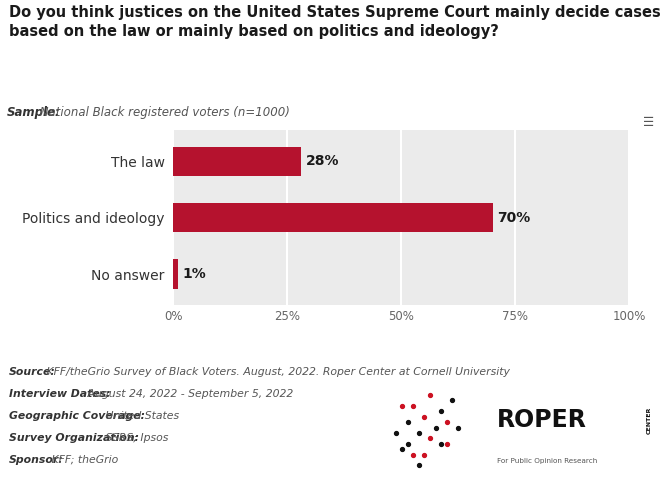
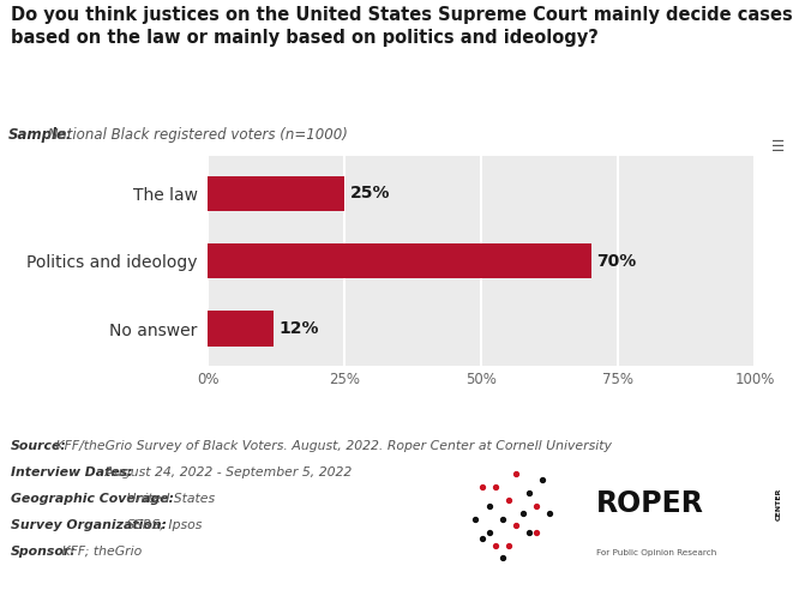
The law: 28% -> 25%
No answer: 1% -> 12%
